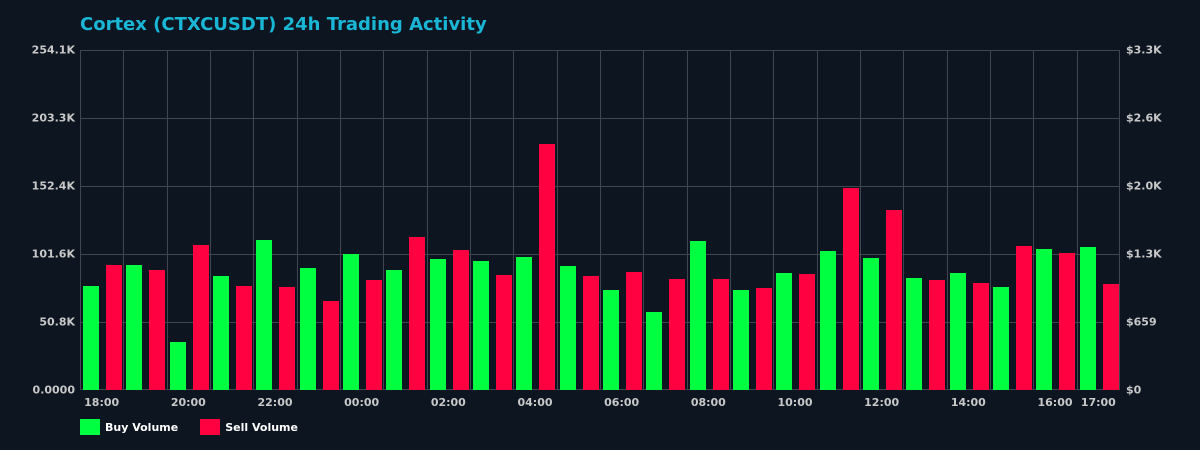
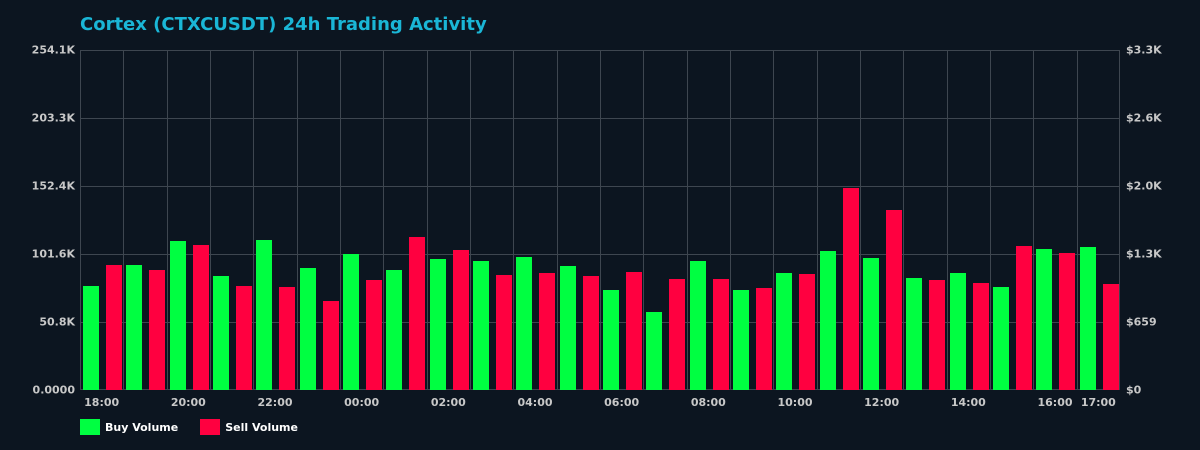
Buy Volume/20:00: 36K -> 111K
Sell Volume/04:00: 184K -> 87K
Buy Volume/08:00: 111K -> 96K
